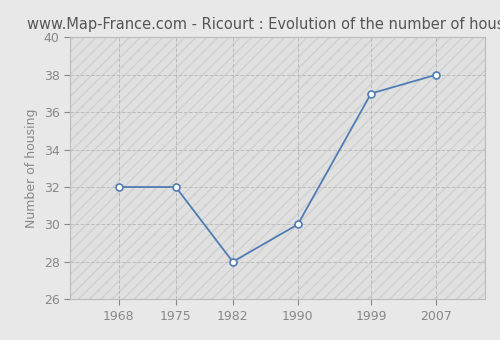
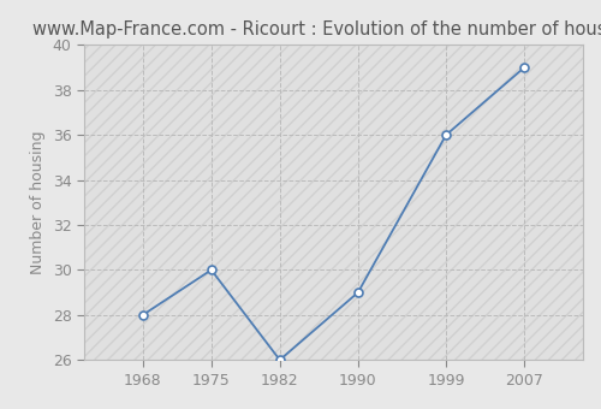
1968: 32 -> 28
1975: 32 -> 30
1982: 28 -> 26
1990: 30 -> 29
1999: 37 -> 36
2007: 38 -> 39
